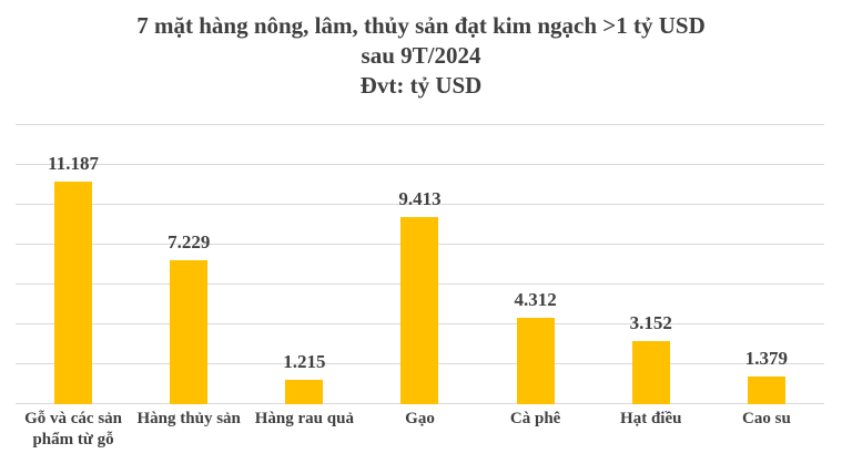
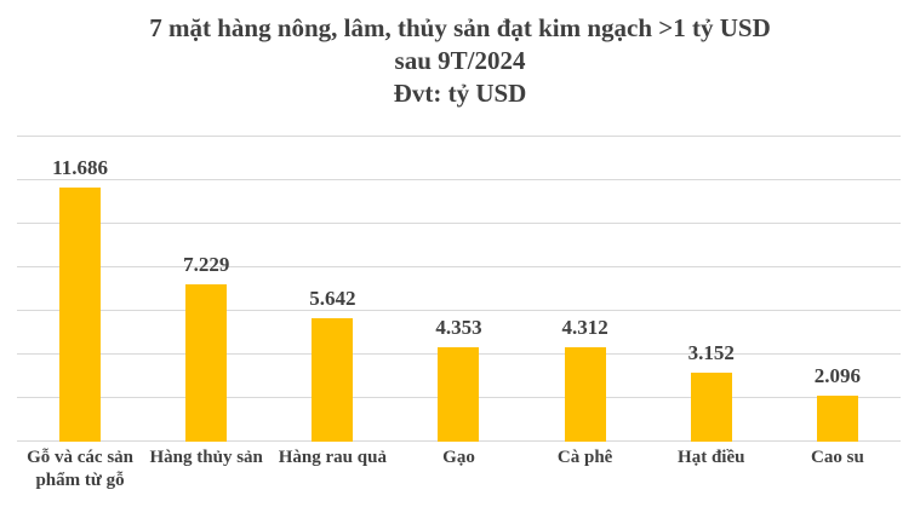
Gỗ và các sản phẩm từ gỗ: 11.187 -> 11.686
Hàng rau quả: 1.215 -> 5.642
Gạo: 9.413 -> 4.353
Cao su: 1.379 -> 2.096
